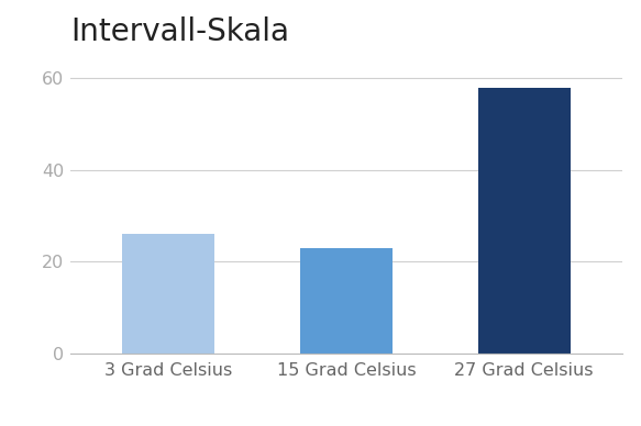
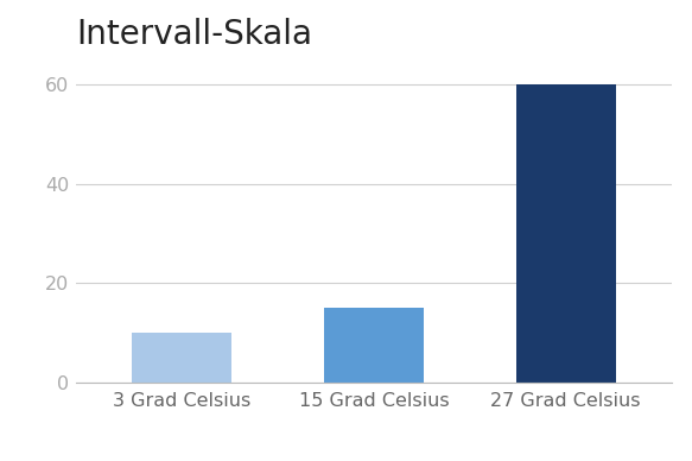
3 Grad Celsius: 26 -> 10
15 Grad Celsius: 23 -> 15
27 Grad Celsius: 58 -> 60
